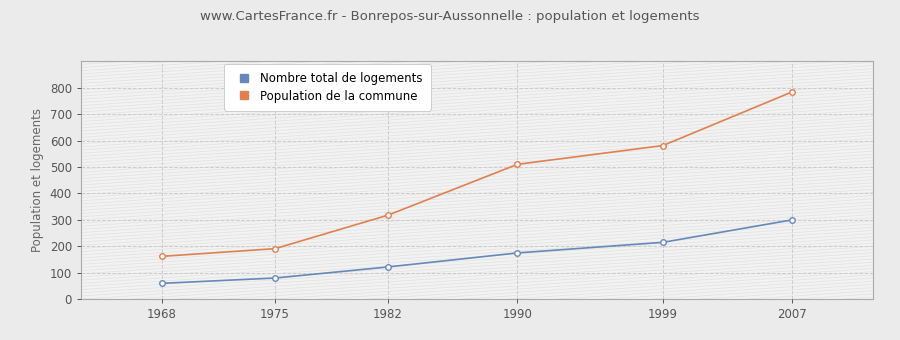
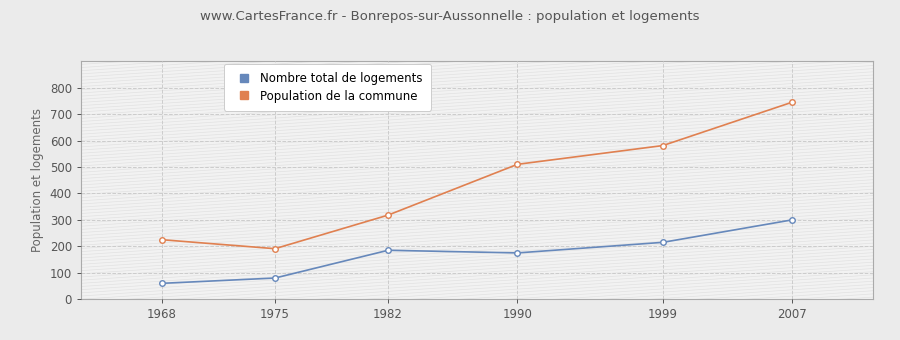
Population de la commune/1968: 162 -> 225
Nombre total de logements/1982: 122 -> 185
Population de la commune/2007: 784 -> 745
